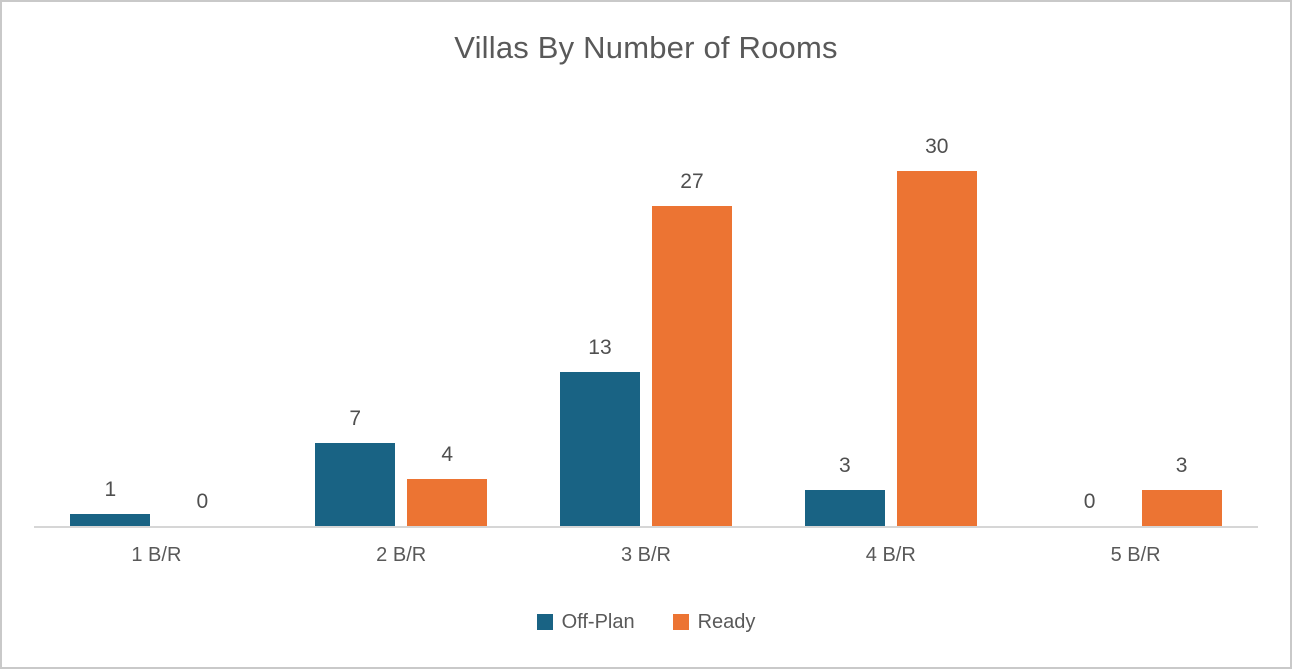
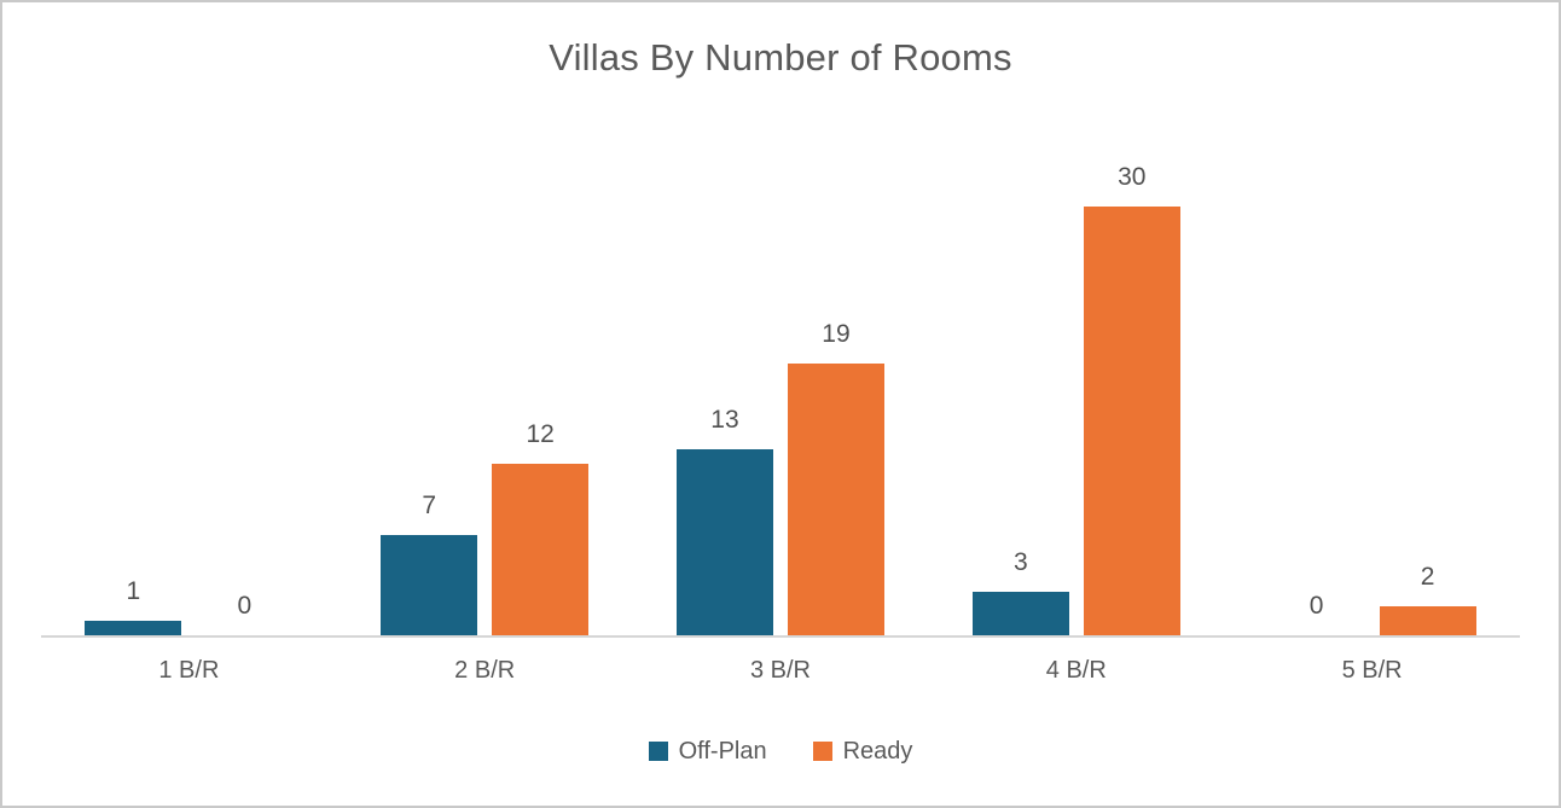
Ready/2 B/R: 4 -> 12
Ready/3 B/R: 27 -> 19
Ready/5 B/R: 3 -> 2
